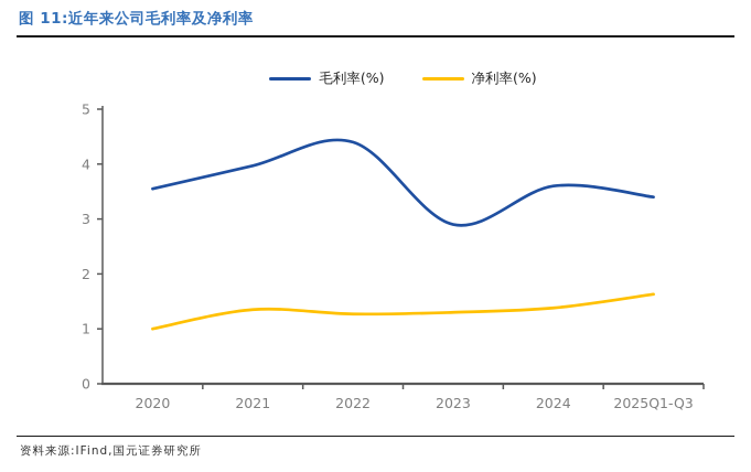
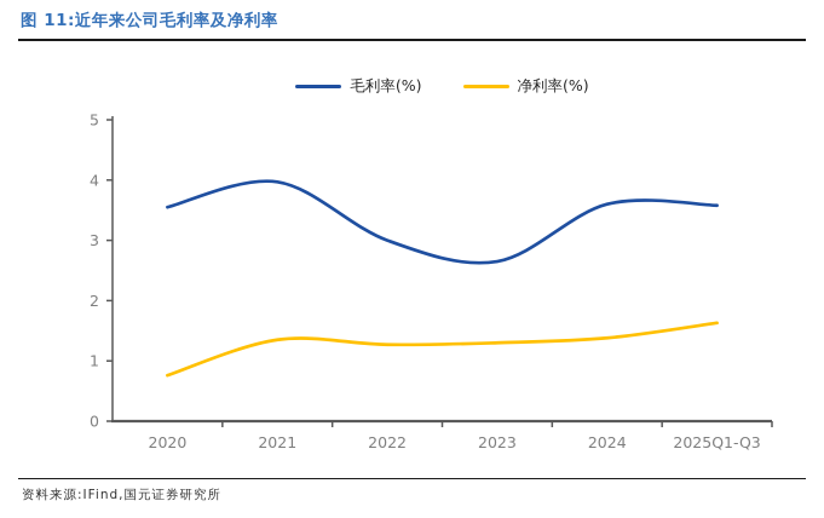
净利率(%)/2020: 1.0 -> 0.8
毛利率(%)/2022: 4.4 -> 3.0
毛利率(%)/2023: 2.9 -> 2.6
毛利率(%)/2025Q1-Q3: 3.4 -> 3.6
